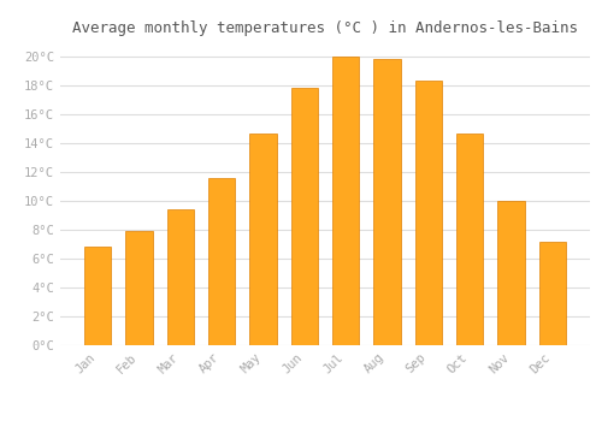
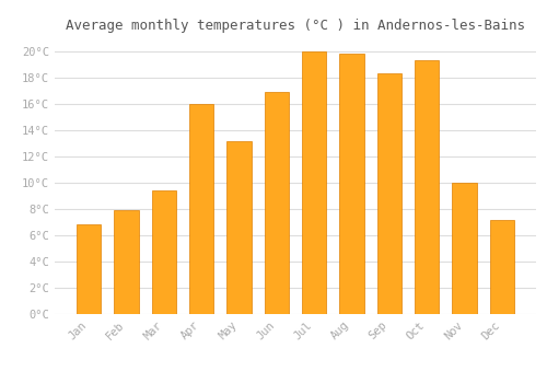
Apr: 11.6°C -> 16.0°C
May: 14.7°C -> 13.2°C
Jun: 17.8°C -> 16.9°C
Oct: 14.7°C -> 19.3°C
